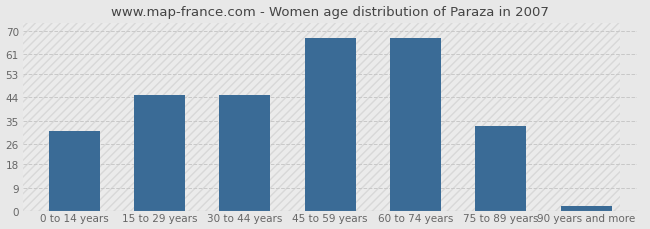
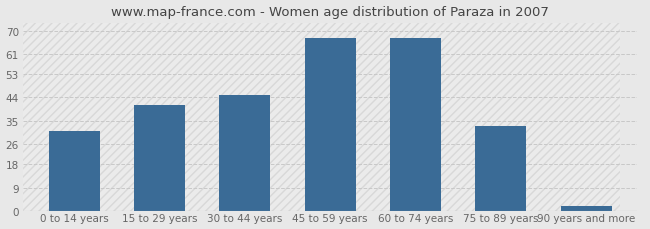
15 to 29 years: 45 -> 41
